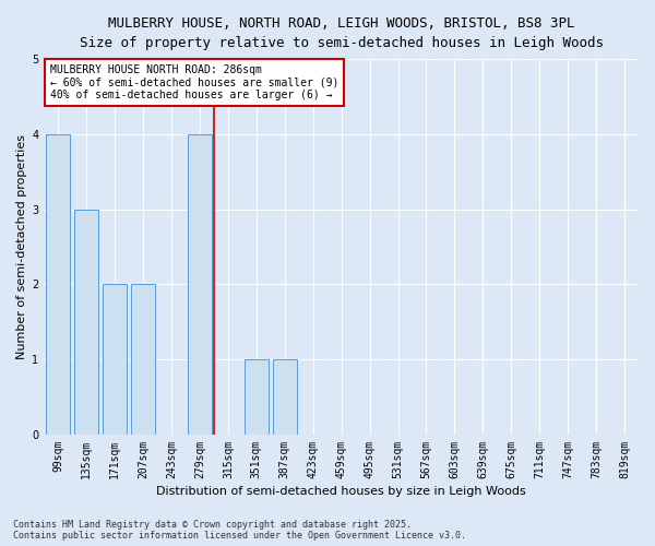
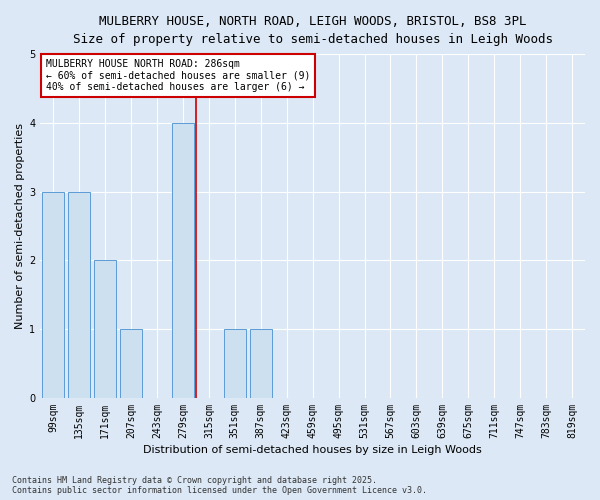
99sqm: 4 -> 3
207sqm: 2 -> 1
